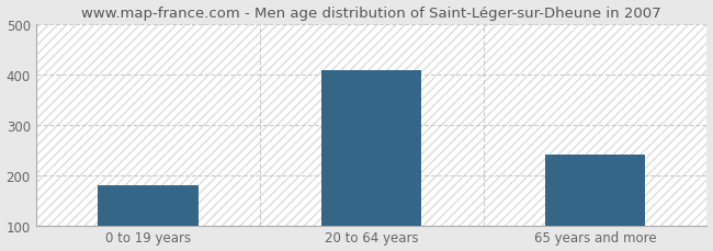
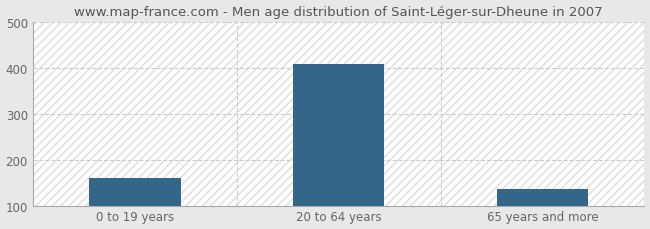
0 to 19 years: 180 -> 160
65 years and more: 240 -> 135
